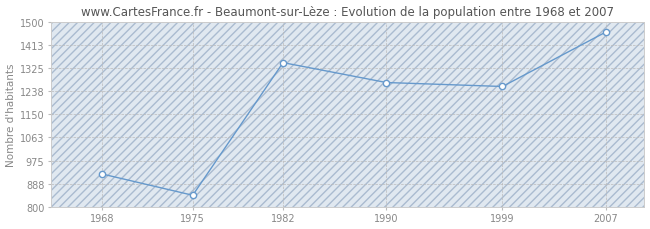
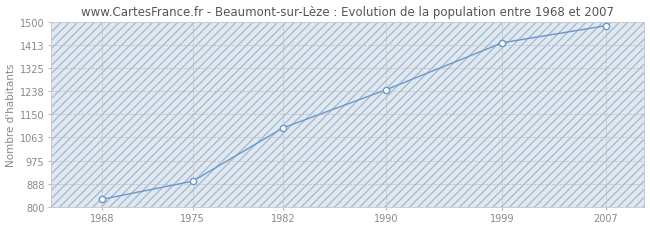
1968: 925 -> 830
1975: 845 -> 898
1982: 1345 -> 1099
1990: 1270 -> 1243
1999: 1255 -> 1420
2007: 1460 -> 1484
